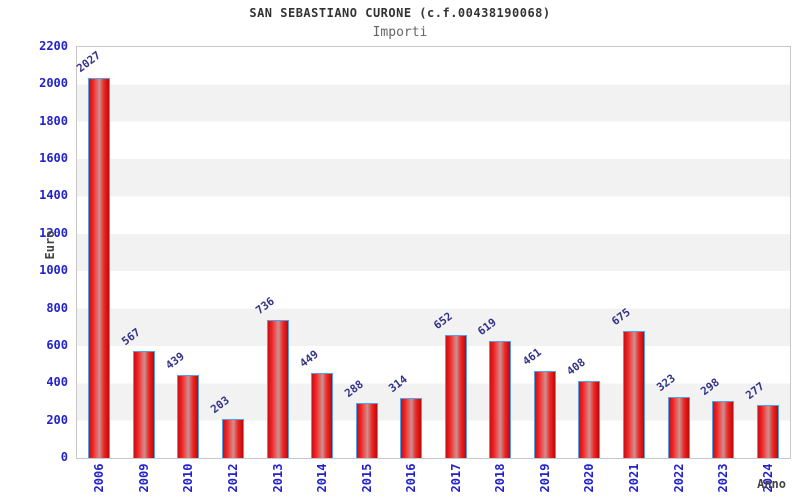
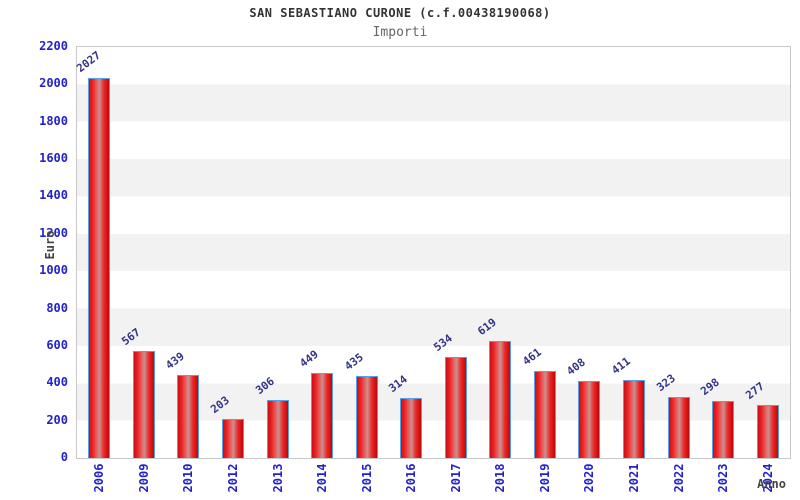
2013: 736 -> 306
2015: 288 -> 435
2017: 652 -> 534
2021: 675 -> 411
